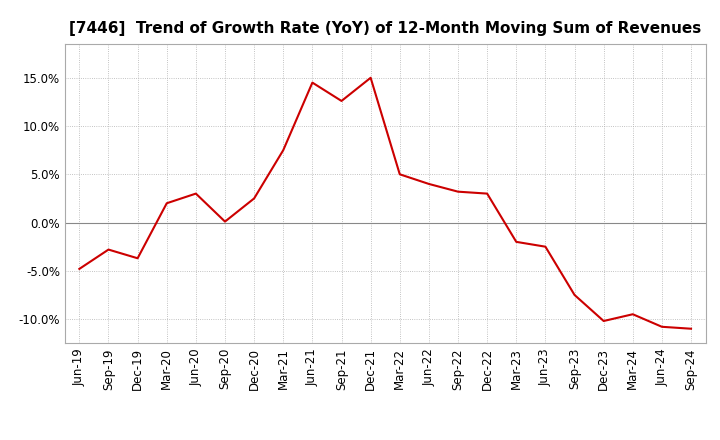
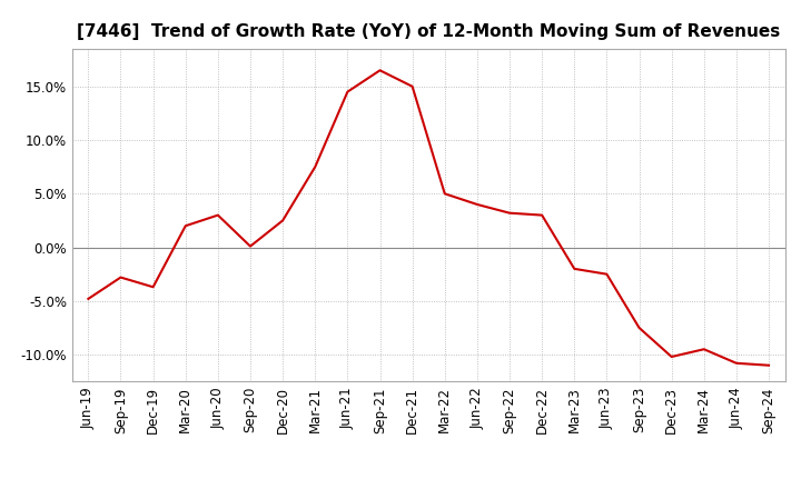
Sep-21: 12.6% -> 16.5%
